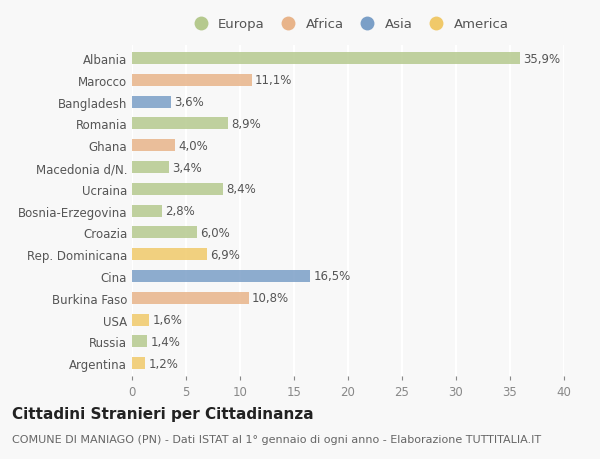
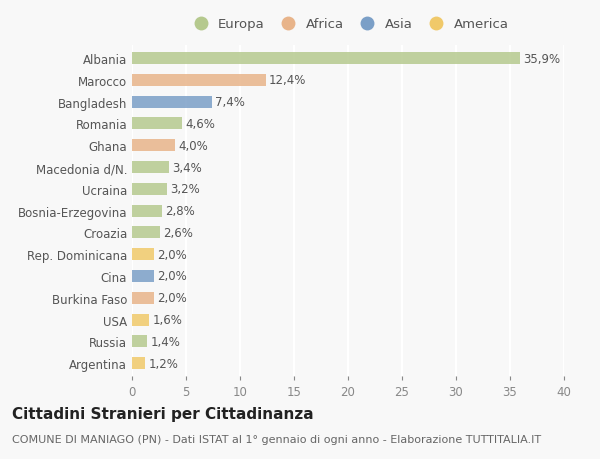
Marocco: 11,1% -> 12,4%
Bangladesh: 3,6% -> 7,4%
Romania: 8,9% -> 4,6%
Ucraina: 8,4% -> 3,2%
Croazia: 6,0% -> 2,6%
Rep. Dominicana: 6,9% -> 2,0%
Cina: 16,5% -> 2,0%
Burkina Faso: 10,8% -> 2,0%
